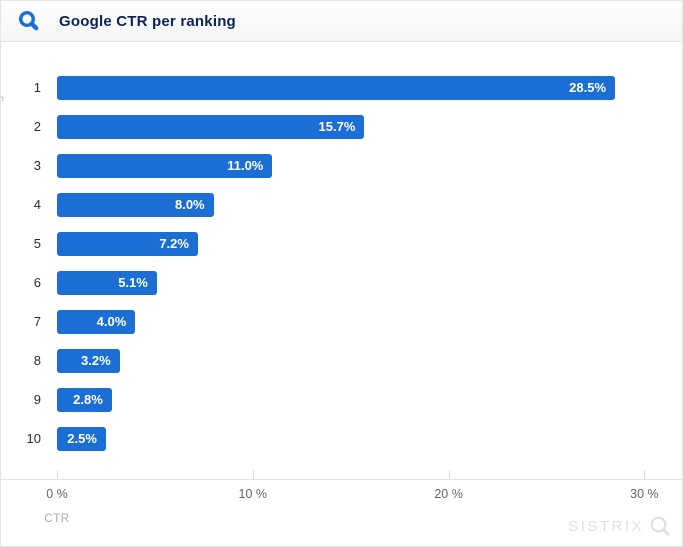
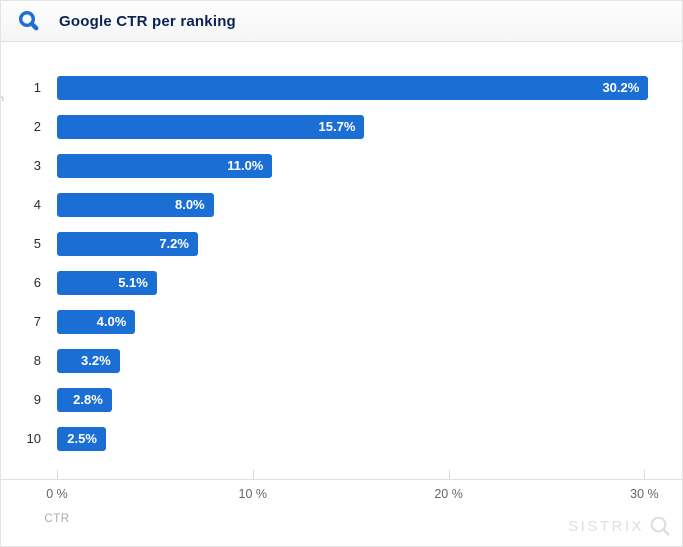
1: 28.5% -> 30.2%
